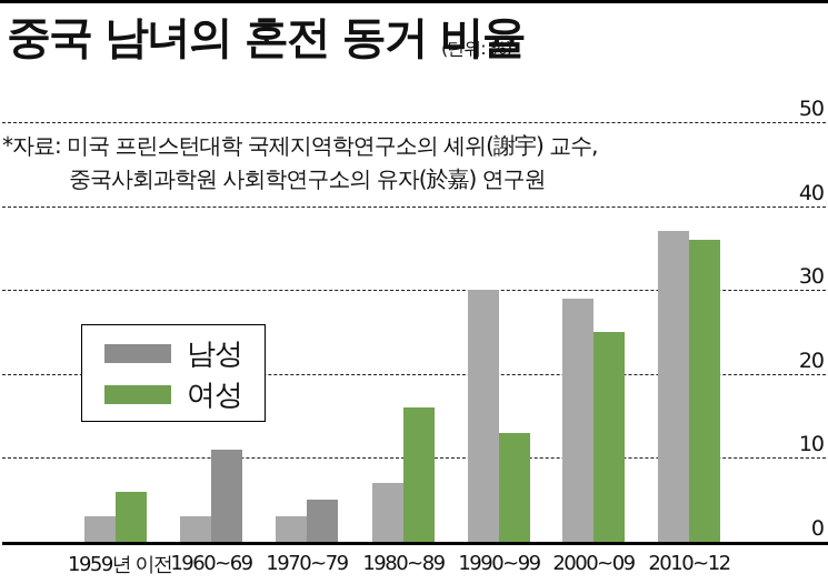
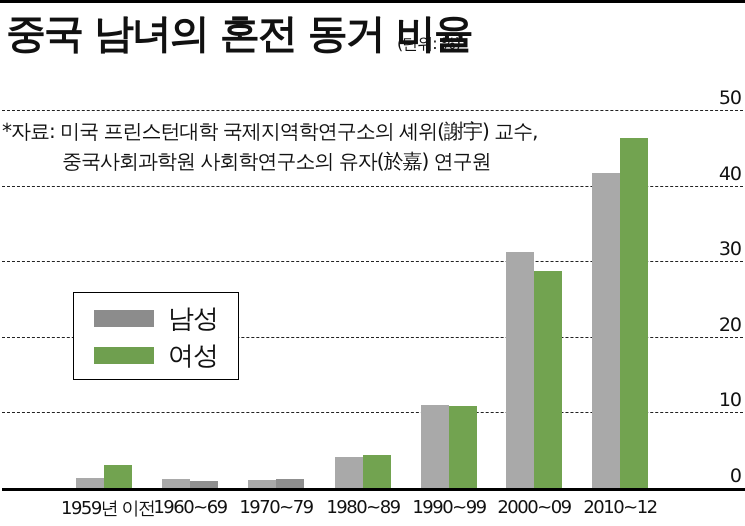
남성/1959년 이전: 3 -> 1
여성/1959년 이전: 6 -> 3
남성/1960~69: 3 -> 1
여성/1960~69: 11 -> 1
남성/1970~79: 3 -> 1
여성/1970~79: 5 -> 1
남성/1980~89: 7 -> 4
여성/1980~89: 16 -> 4
남성/1990~99: 30 -> 11
여성/1990~99: 13 -> 11
남성/2000~09: 29 -> 31
여성/2000~09: 25 -> 29
남성/2010~12: 37 -> 42
여성/2010~12: 36 -> 46
